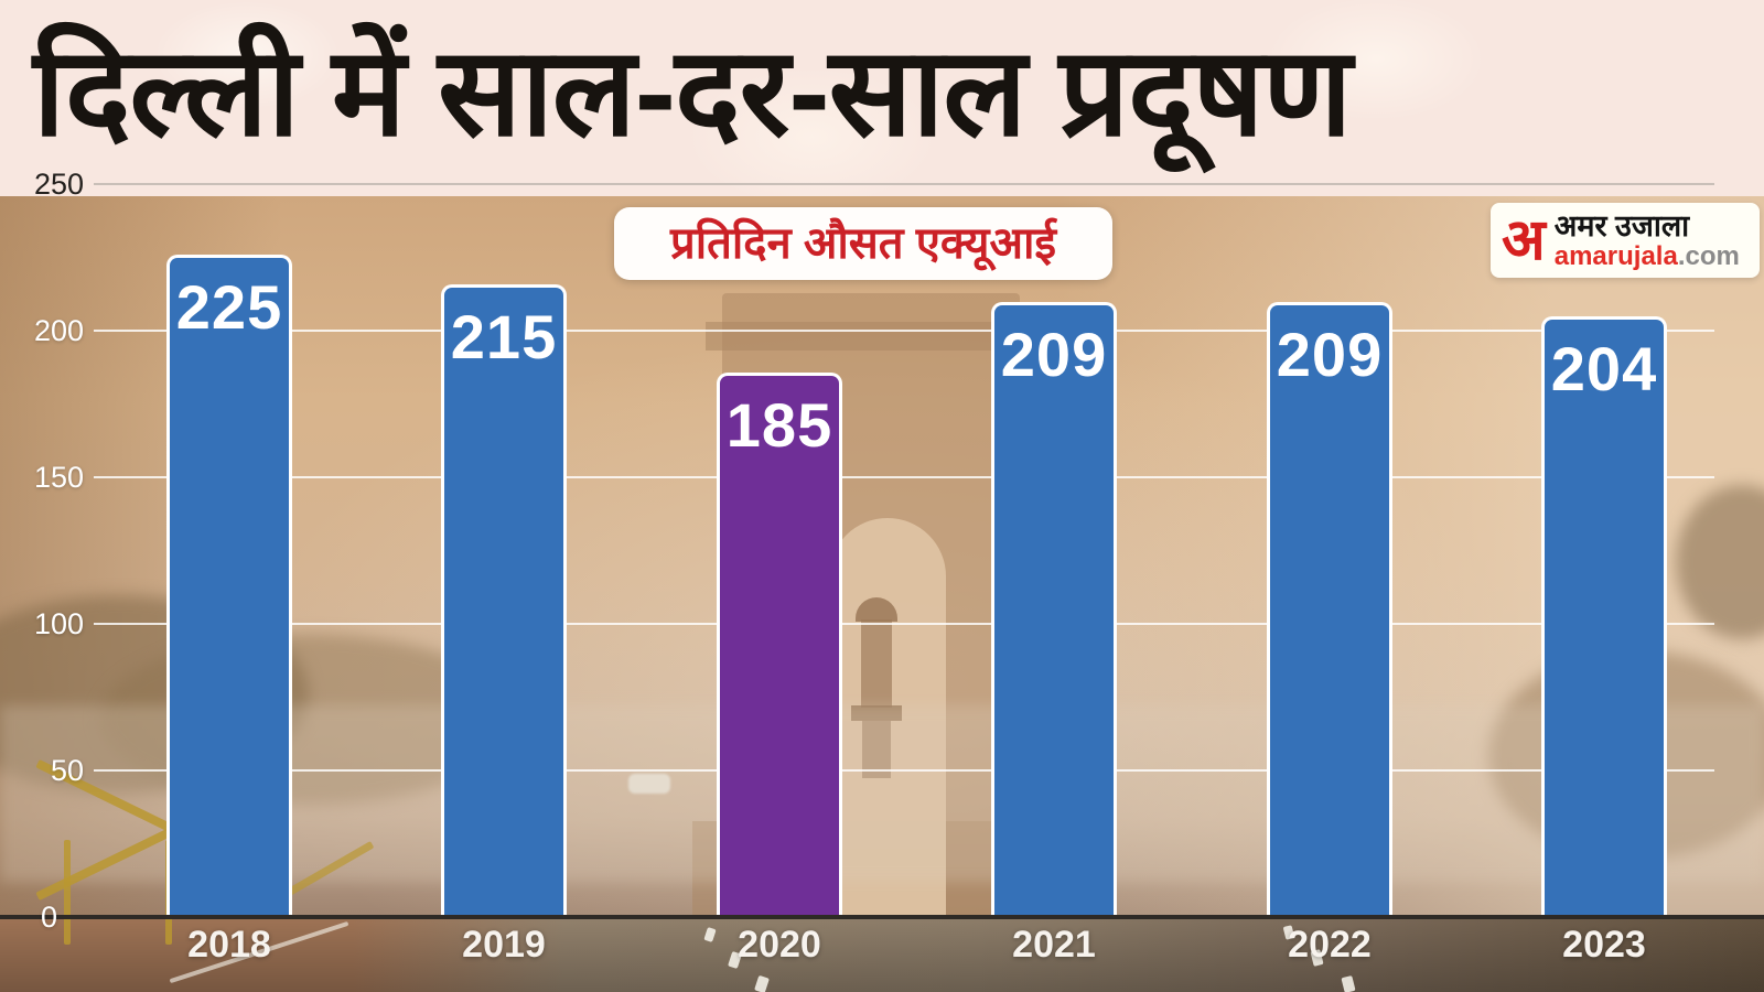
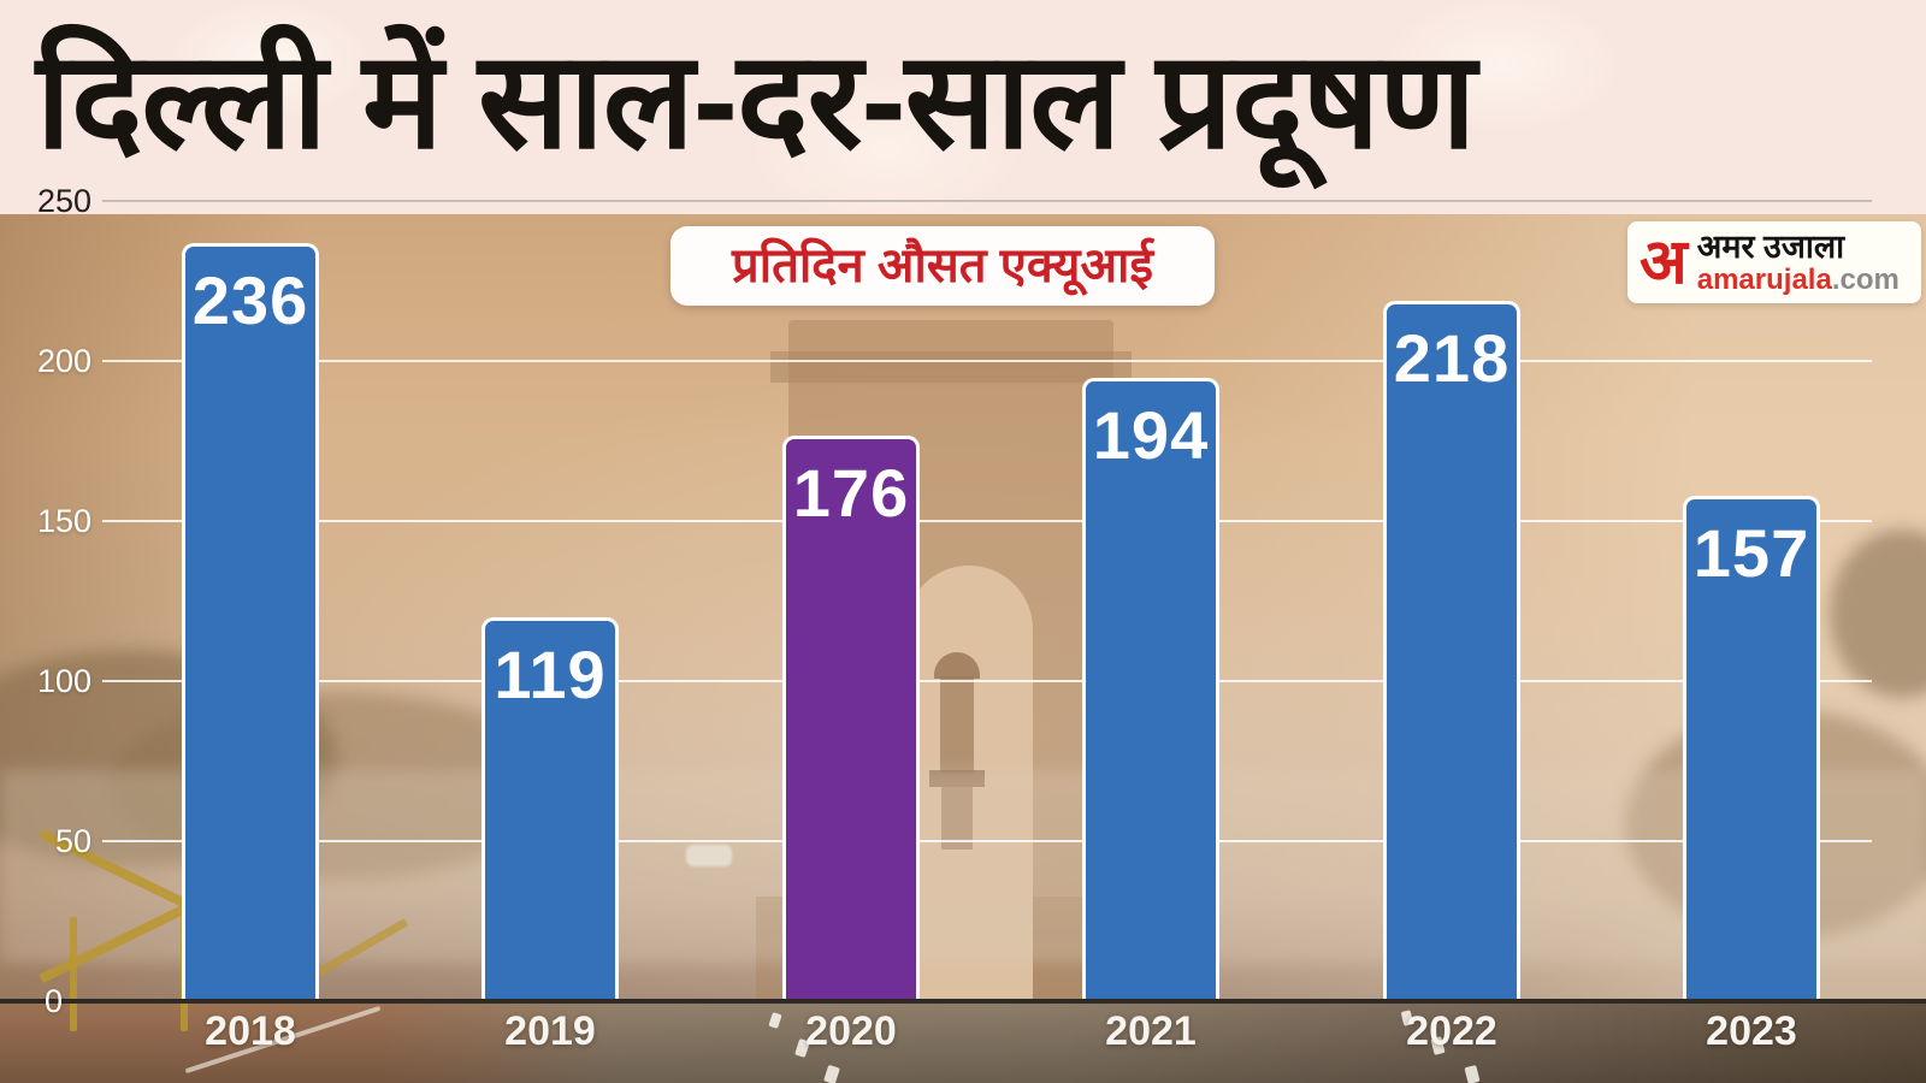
2018: 225 -> 236
2019: 215 -> 119
2020: 185 -> 176
2021: 209 -> 194
2022: 209 -> 218
2023: 204 -> 157
